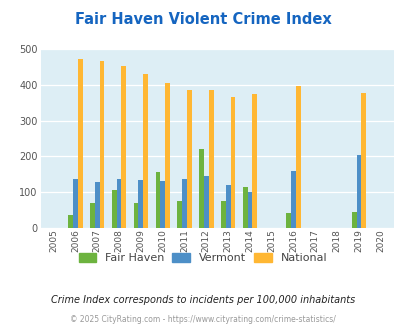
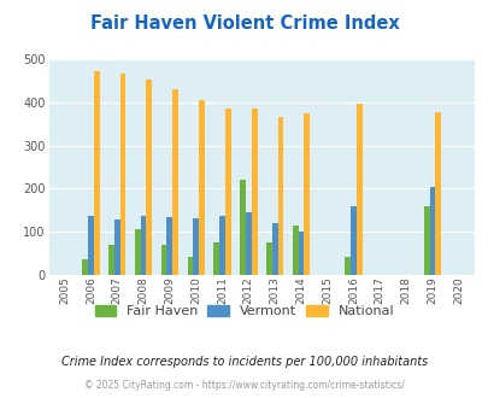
Fair Haven/2010: 155 -> 40
Fair Haven/2019: 45 -> 160
